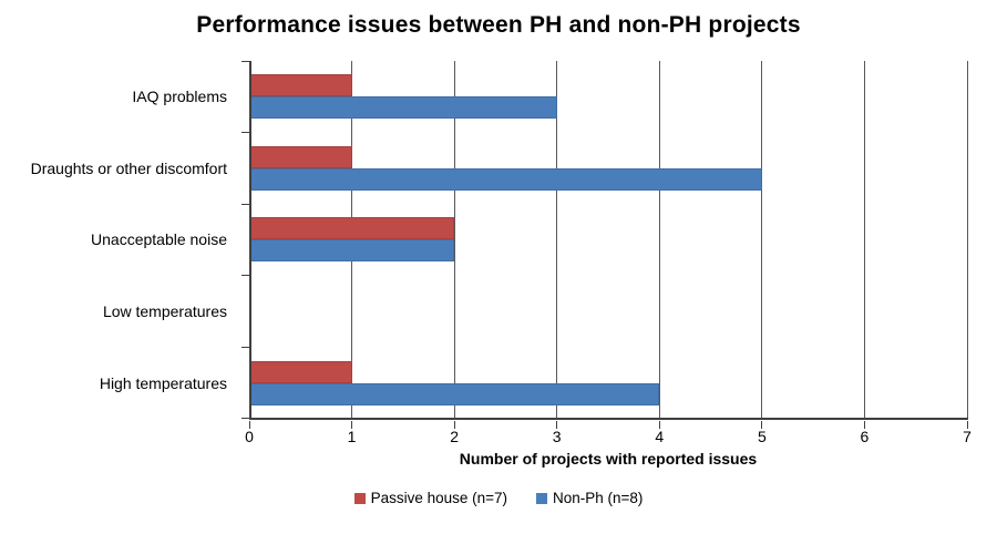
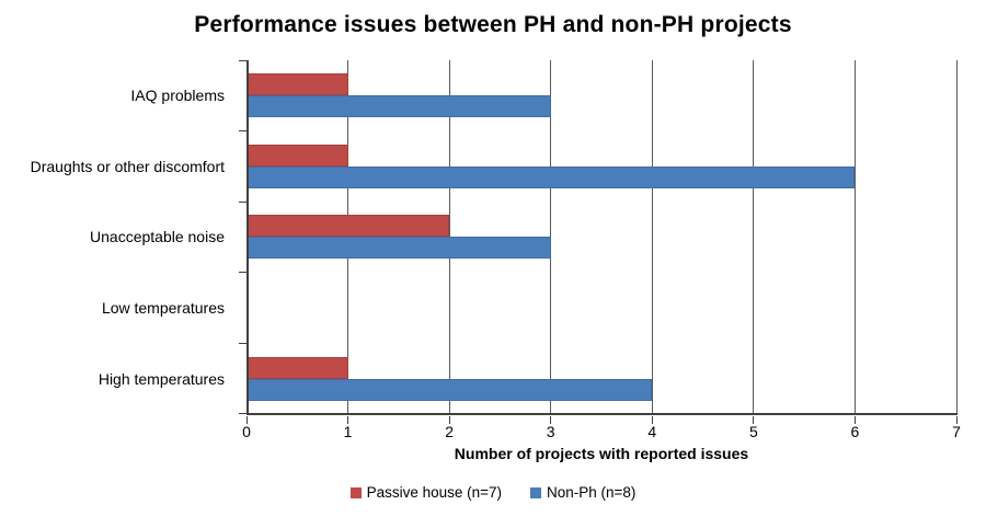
Non-Ph (n=8)/Draughts or other discomfort: 5 -> 6
Non-Ph (n=8)/Unacceptable noise: 2 -> 3
